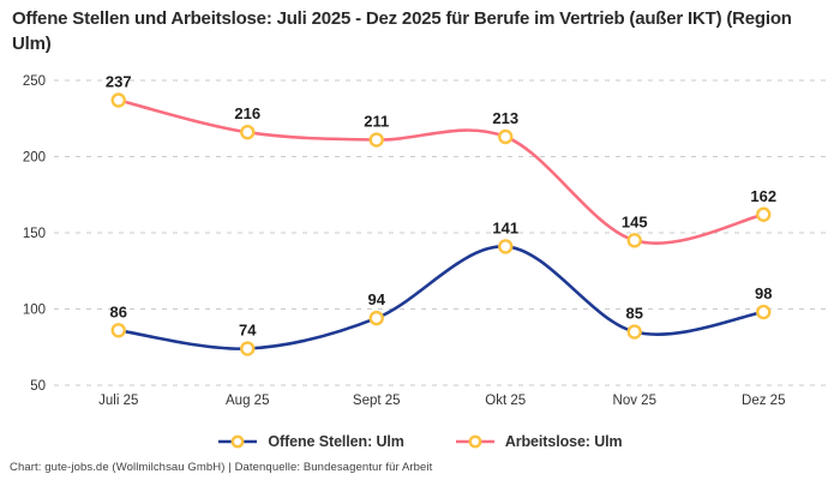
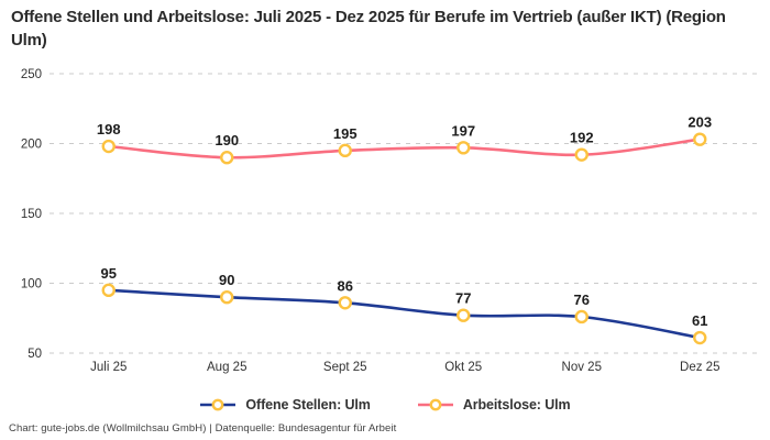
Offene Stellen: Ulm/Juli 25: 86 -> 95
Arbeitslose: Ulm/Juli 25: 237 -> 198
Offene Stellen: Ulm/Aug 25: 74 -> 90
Arbeitslose: Ulm/Aug 25: 216 -> 190
Offene Stellen: Ulm/Sept 25: 94 -> 86
Arbeitslose: Ulm/Sept 25: 211 -> 195
Offene Stellen: Ulm/Okt 25: 141 -> 77
Arbeitslose: Ulm/Okt 25: 213 -> 197
Offene Stellen: Ulm/Nov 25: 85 -> 76
Arbeitslose: Ulm/Nov 25: 145 -> 192
Offene Stellen: Ulm/Dez 25: 98 -> 61
Arbeitslose: Ulm/Dez 25: 162 -> 203
